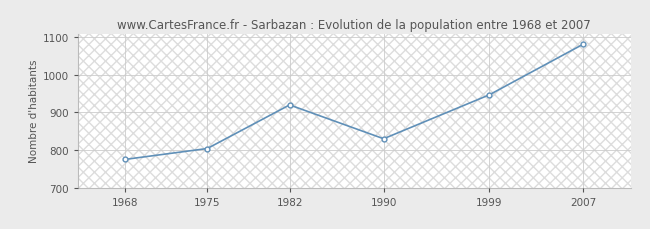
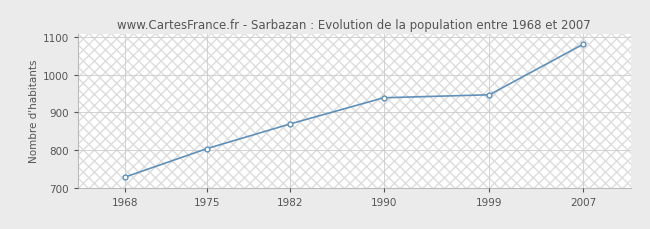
1968: 775 -> 728
1982: 920 -> 869
1990: 830 -> 939
